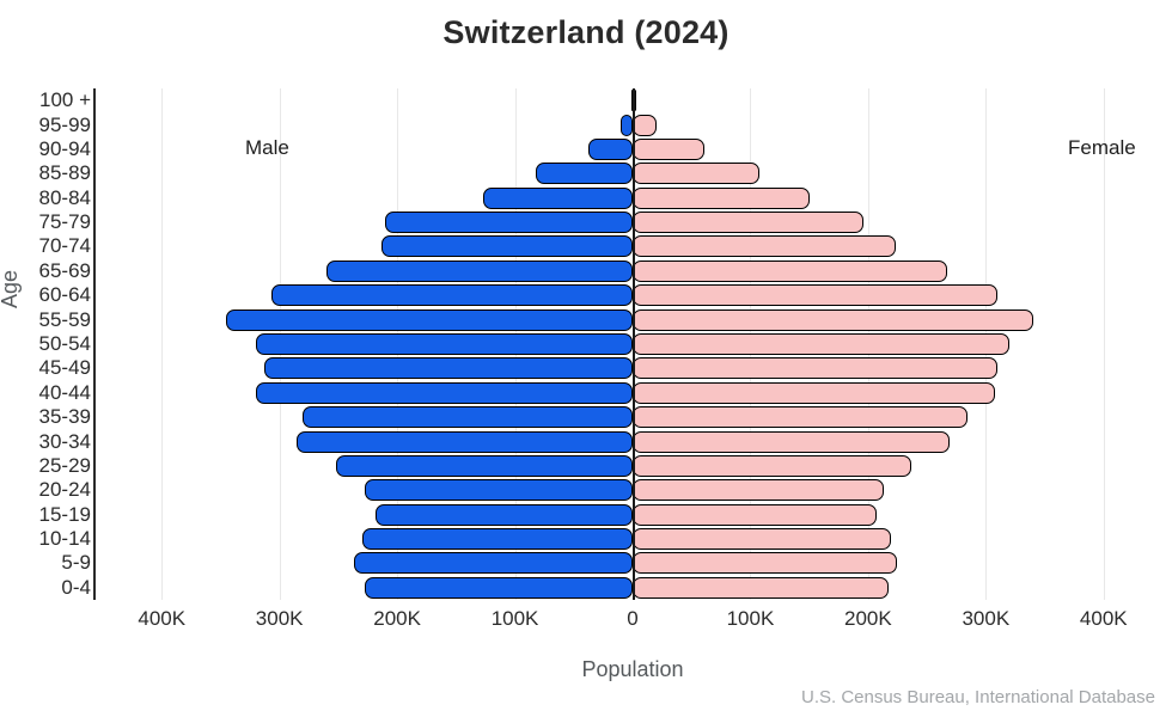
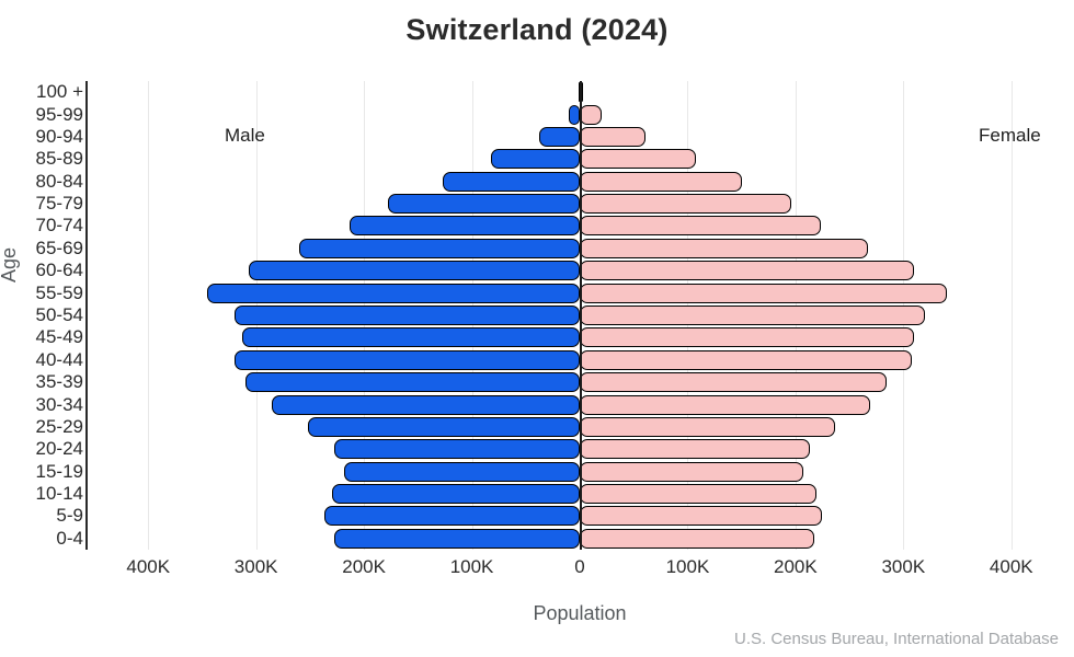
Male/35-39: 280K -> 310K
Male/75-79: 210K -> 180K
